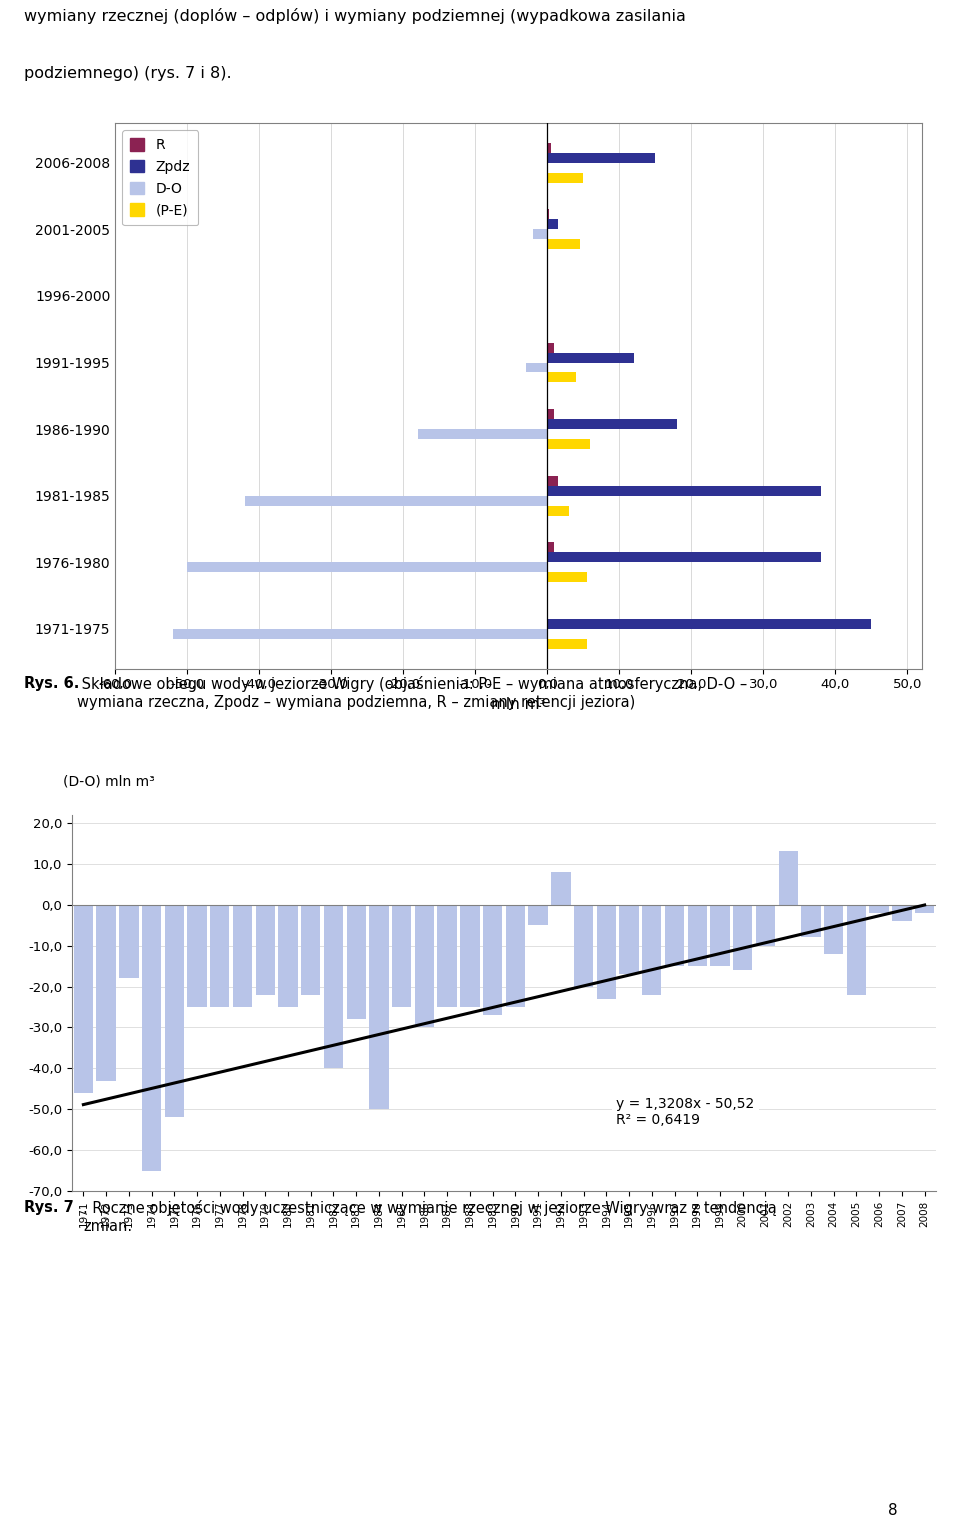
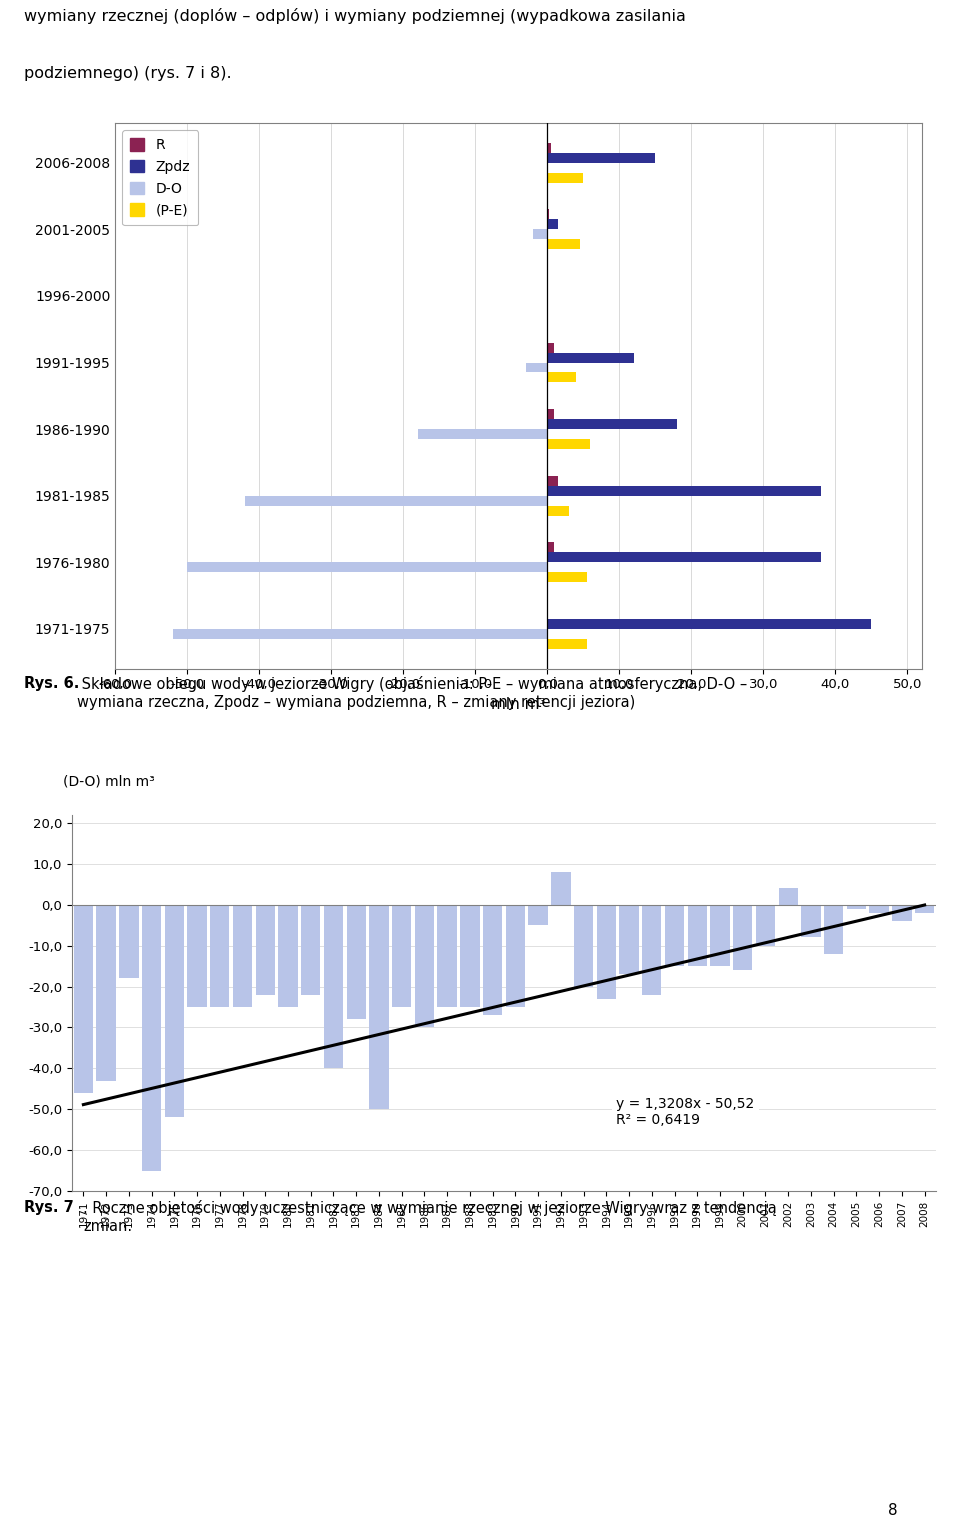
2002: 13 -> 4
2005: -22 -> -1
